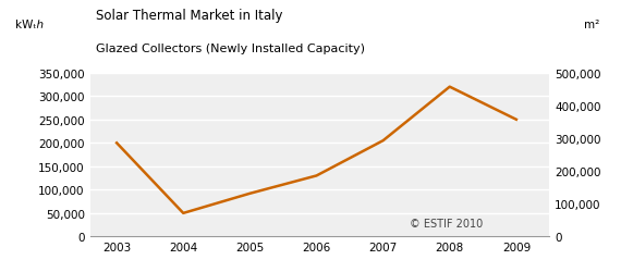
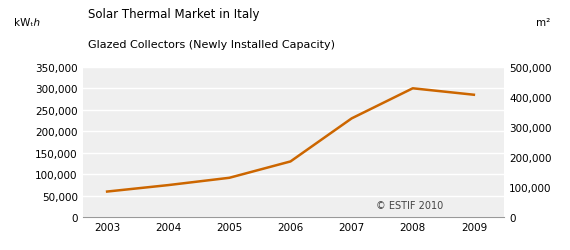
2003: 200,000 -> 60,000
2004: 50,000 -> 75,000
2007: 205,000 -> 230,000
2008: 320,000 -> 300,000
2009: 250,000 -> 285,000
